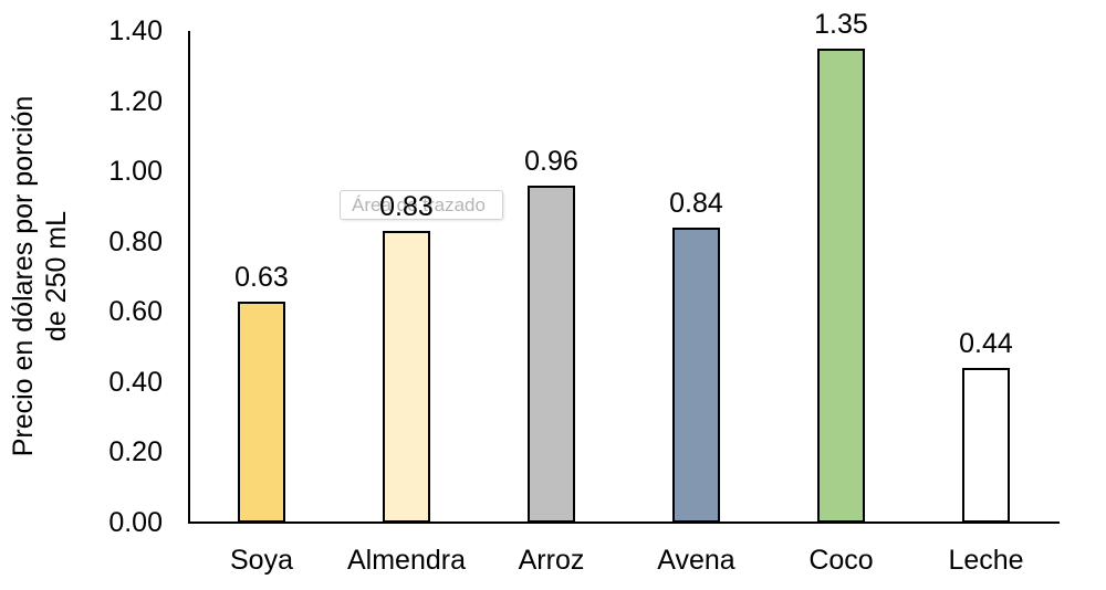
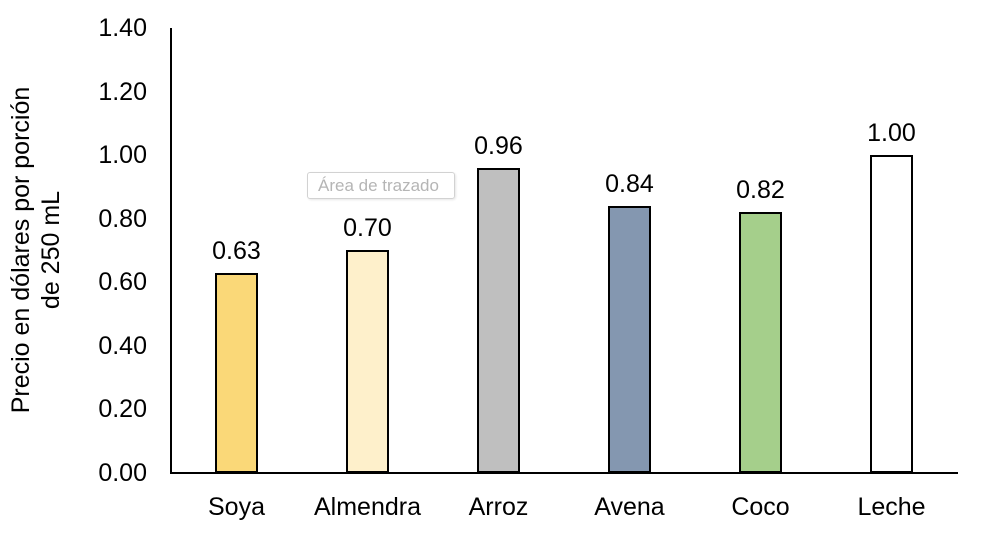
Almendra: 0.83 -> 0.70
Coco: 1.35 -> 0.82
Leche: 0.44 -> 1.00
